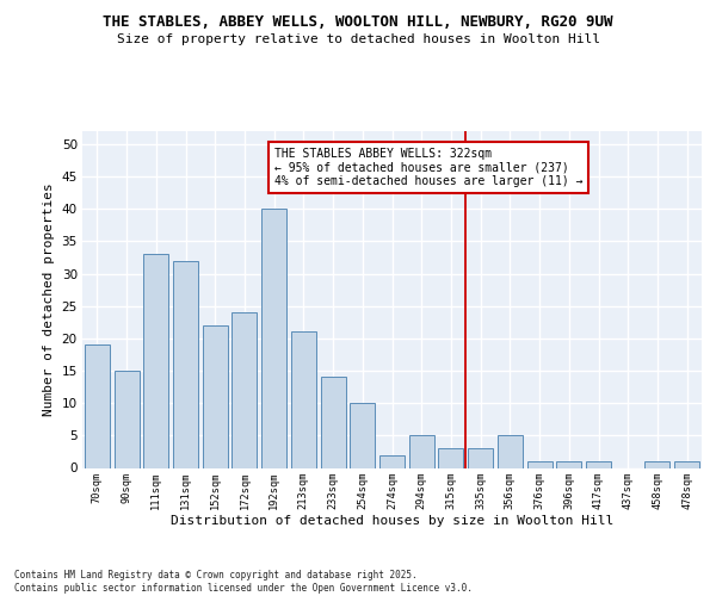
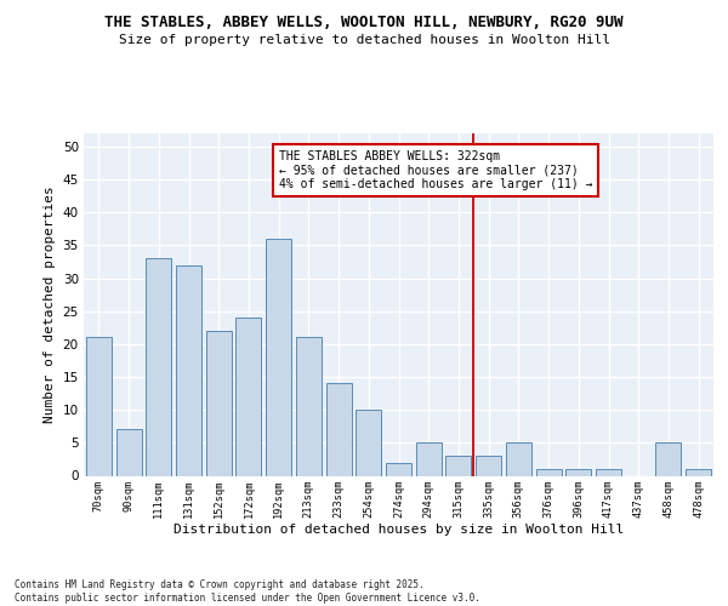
70sqm: 19 -> 21
90sqm: 15 -> 7
192sqm: 40 -> 36
458sqm: 1 -> 5
